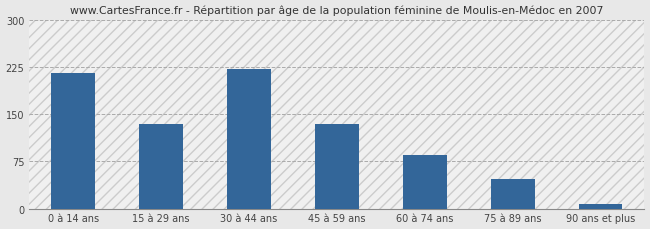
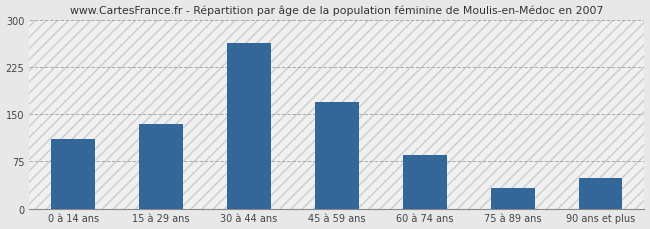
0 à 14 ans: 215 -> 110
30 à 44 ans: 222 -> 264
45 à 59 ans: 135 -> 170
75 à 89 ans: 47 -> 32
90 ans et plus: 7 -> 48
